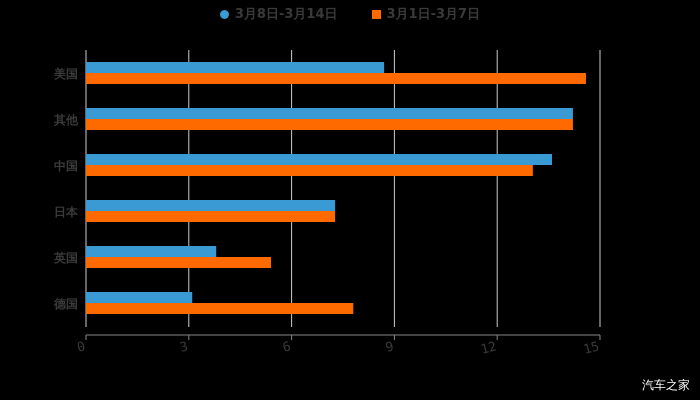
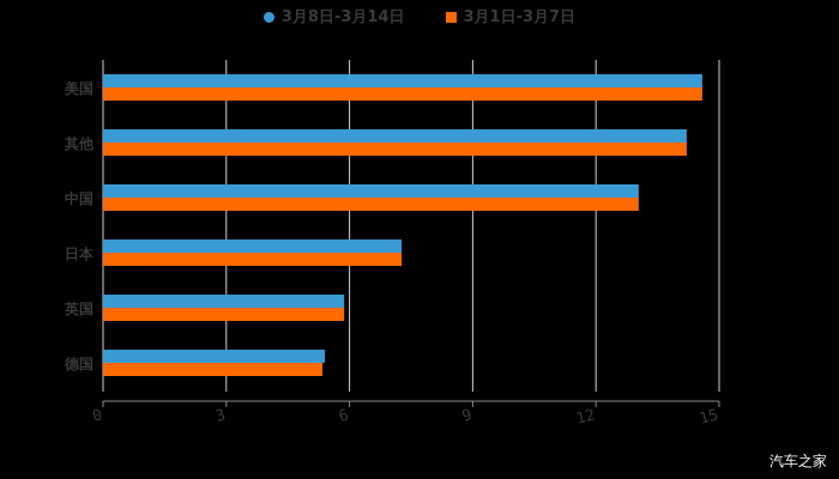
3月8日-3月14日/美国: 8.7 -> 14.6
3月8日-3月14日/中国: 13.6 -> 13.0
3月8日-3月14日/英国: 3.8 -> 5.9
3月1日-3月7日/英国: 5.4 -> 5.9
3月8日-3月14日/德国: 3.1 -> 5.4
3月1日-3月7日/德国: 7.8 -> 5.3
